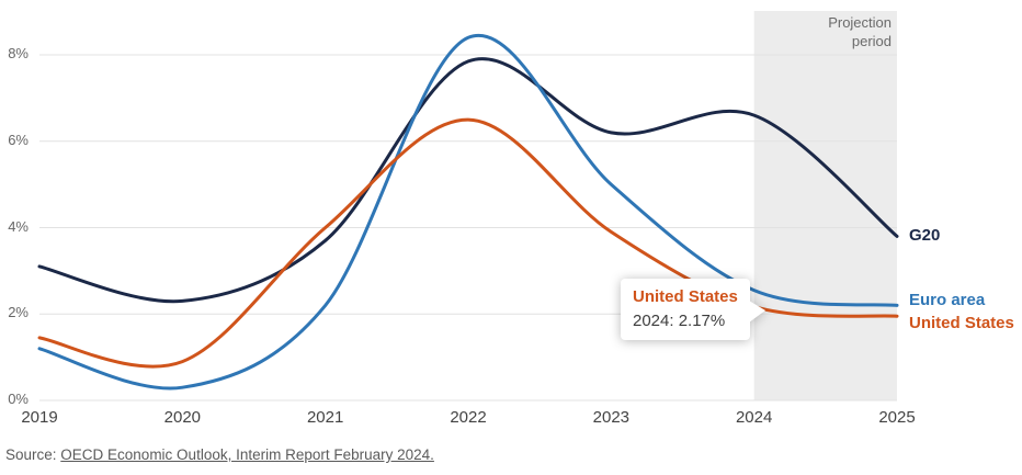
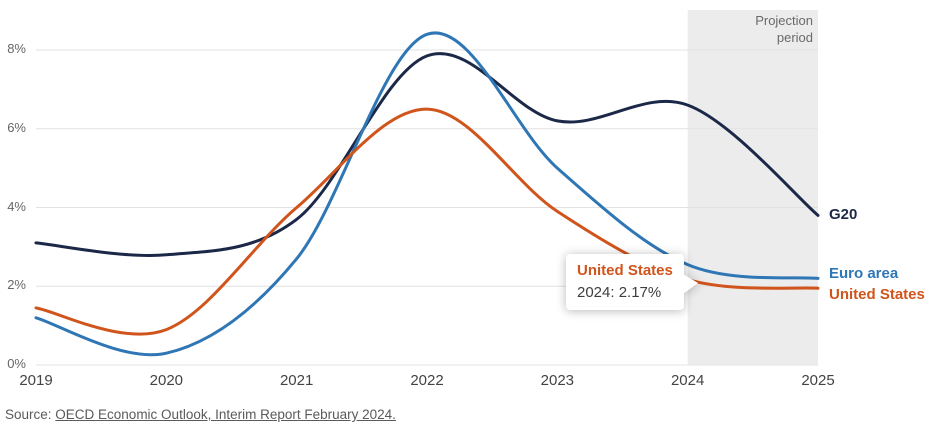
G20/2020: 2.3% -> 2.8%
Euro area/2021: 2.2% -> 2.7%
